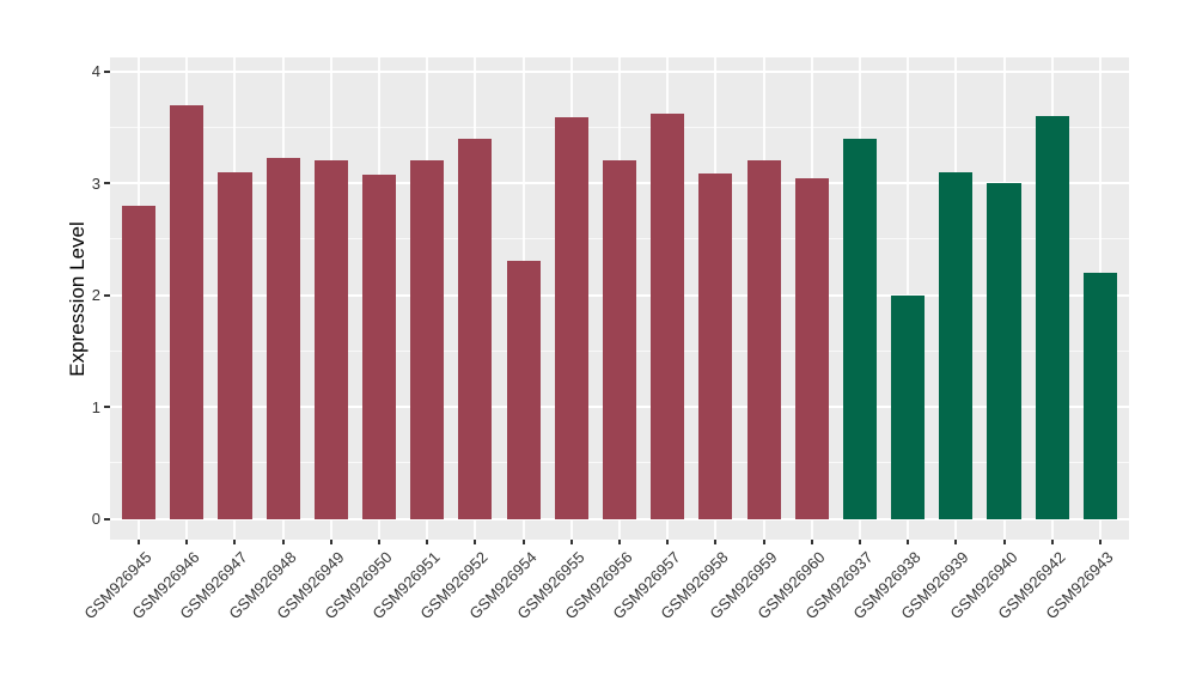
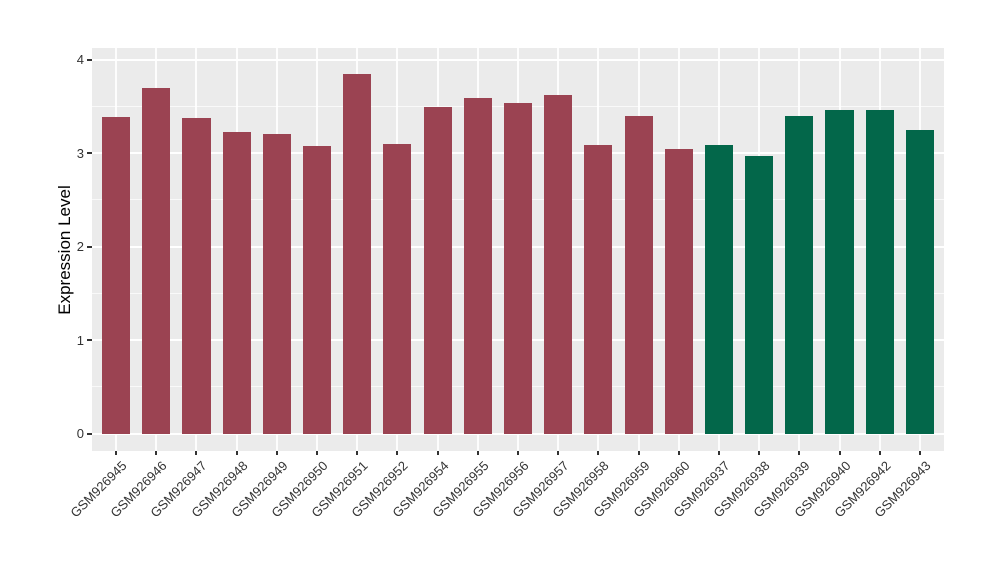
GSM926945: 2.8 -> 3.4
GSM926947: 3.1 -> 3.4
GSM926951: 3.2 -> 3.8
GSM926952: 3.4 -> 3.1
GSM926954: 2.3 -> 3.5
GSM926956: 3.2 -> 3.5
GSM926959: 3.2 -> 3.4
GSM926937: 3.4 -> 3.1
GSM926938: 2.0 -> 3.0
GSM926939: 3.1 -> 3.4
GSM926940: 3.0 -> 3.5
GSM926942: 3.6 -> 3.5
GSM926943: 2.2 -> 3.2
